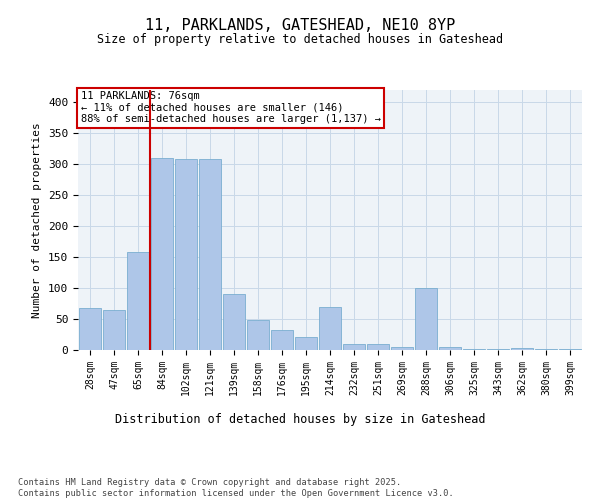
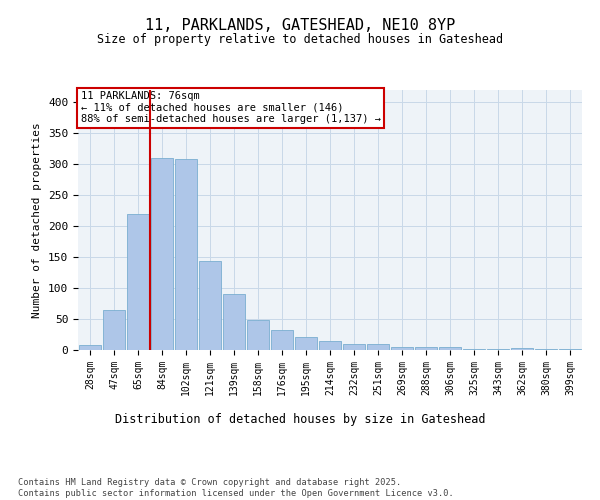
28sqm: 68 -> 8
65sqm: 158 -> 220
121sqm: 308 -> 144
214sqm: 70 -> 14
288sqm: 100 -> 5
